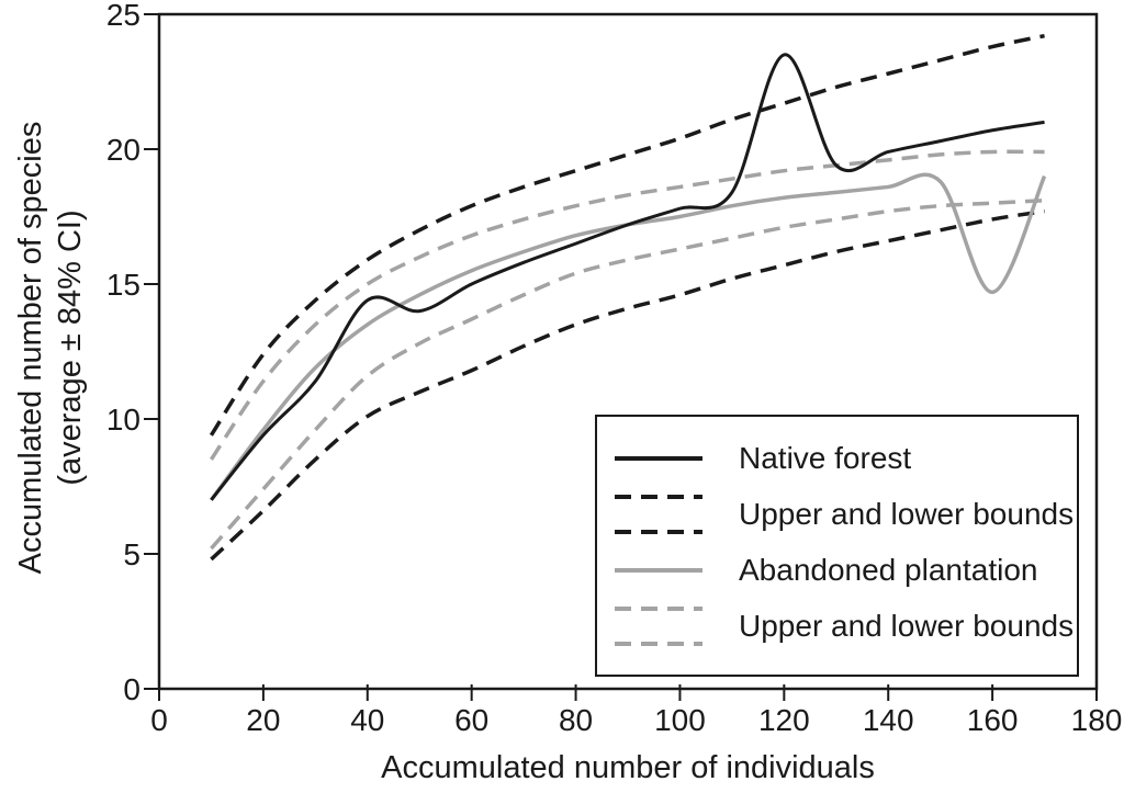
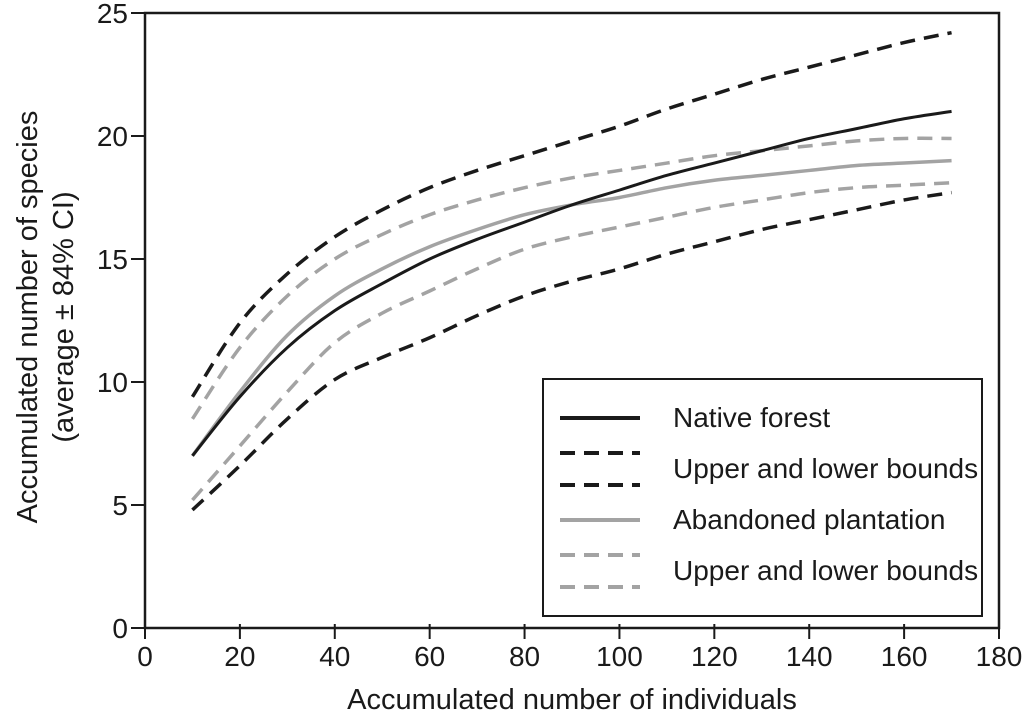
Native forest/40: 14.4 -> 12.9
Native forest/120: 23.5 -> 18.9
Abandoned plantation/160: 14.7 -> 18.9
